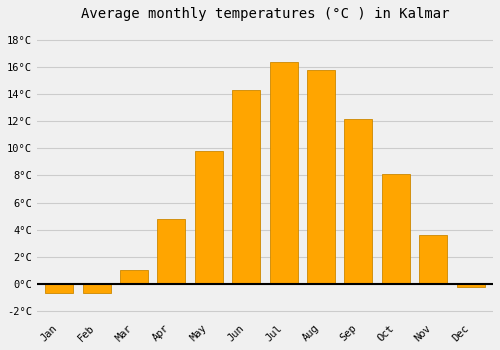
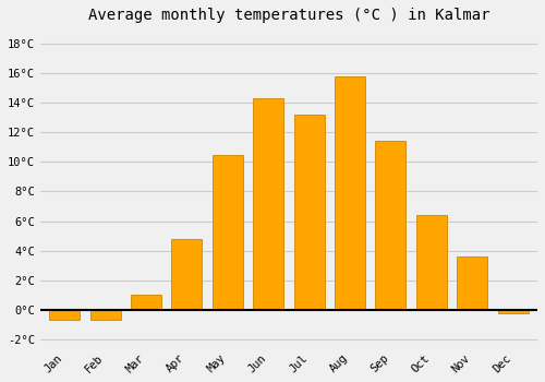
May: 9.8°C -> 10.5°C
Jul: 16.4°C -> 13.2°C
Sep: 12.2°C -> 11.4°C
Oct: 8.1°C -> 6.4°C
